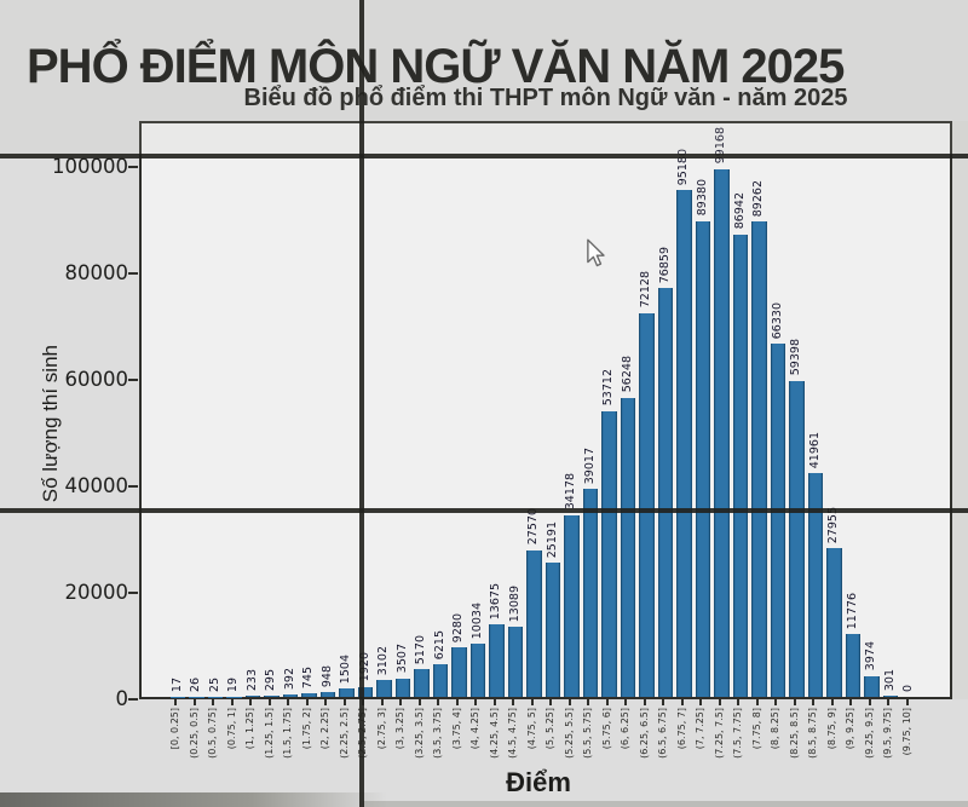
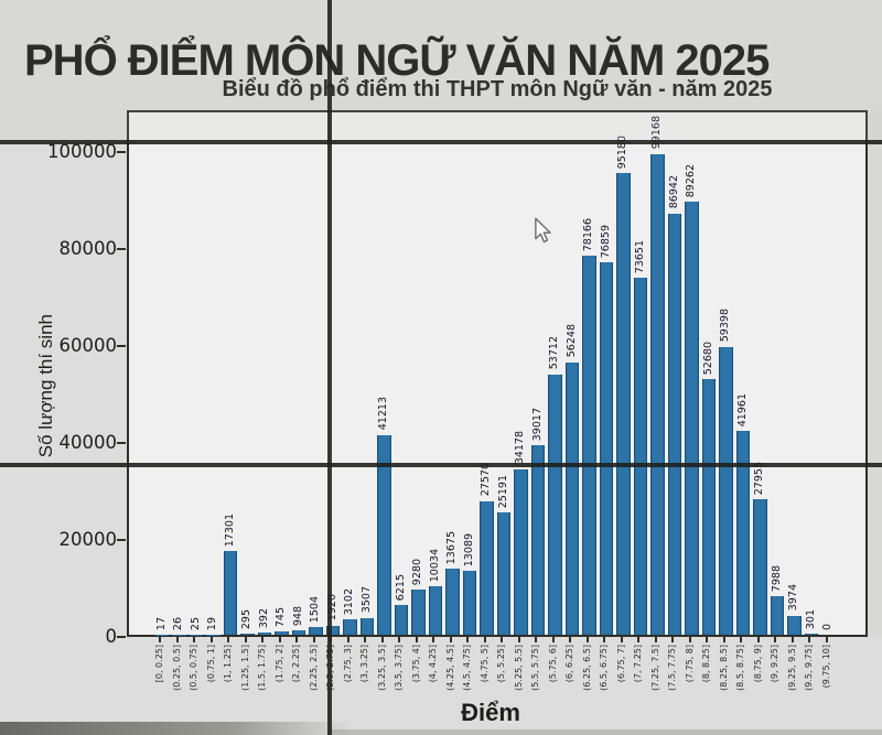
(1, 1.25]: 233 -> 17301
(3.25, 3.5]: 5170 -> 41213
(6.25, 6.5]: 72128 -> 78166
(7, 7.25]: 89380 -> 73651
(8, 8.25]: 66330 -> 52680
(9, 9.25]: 11776 -> 7988
